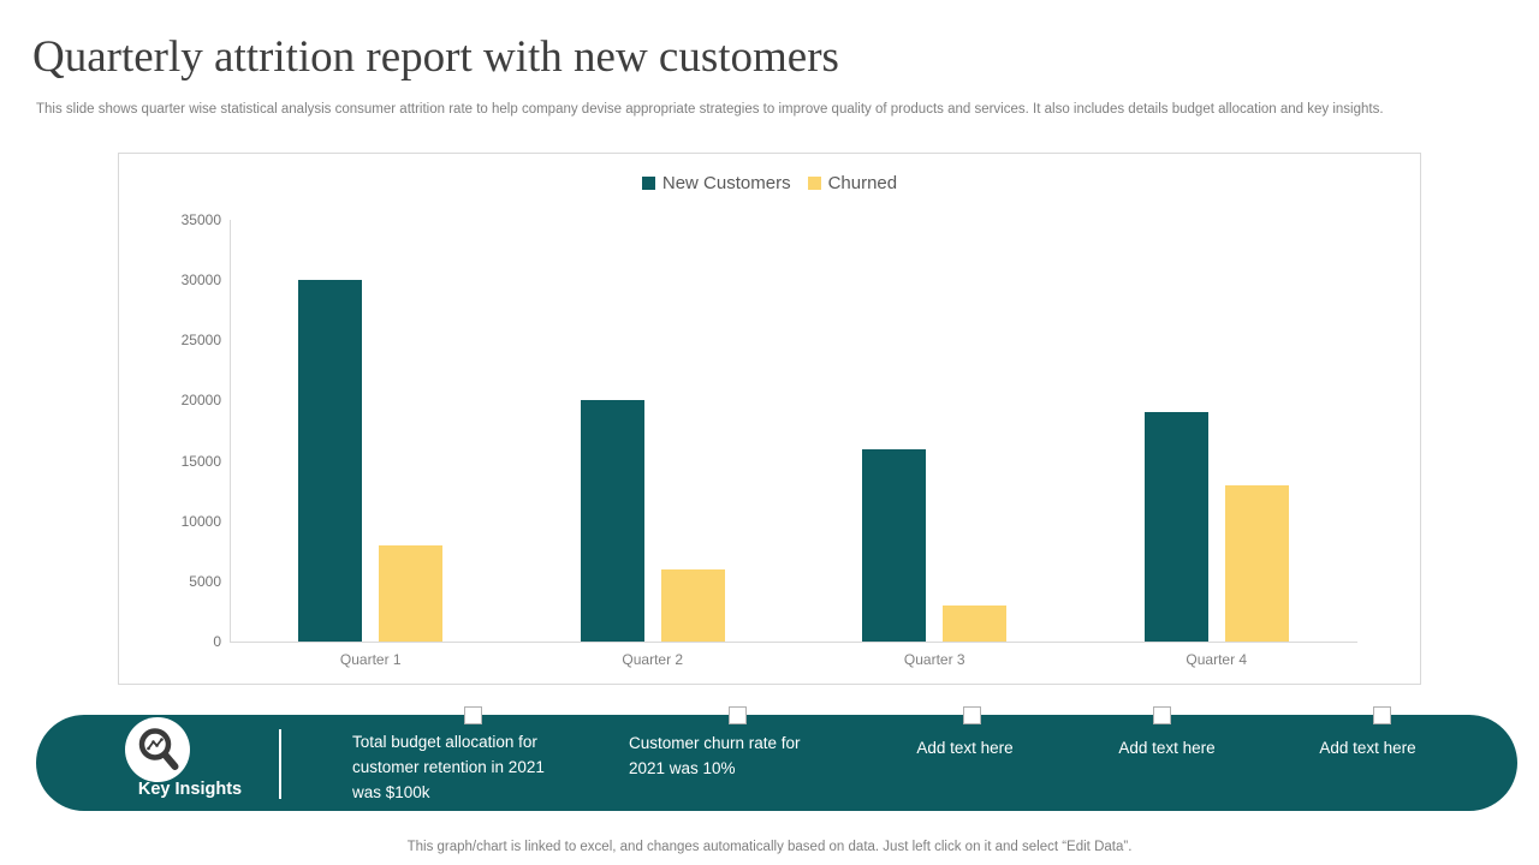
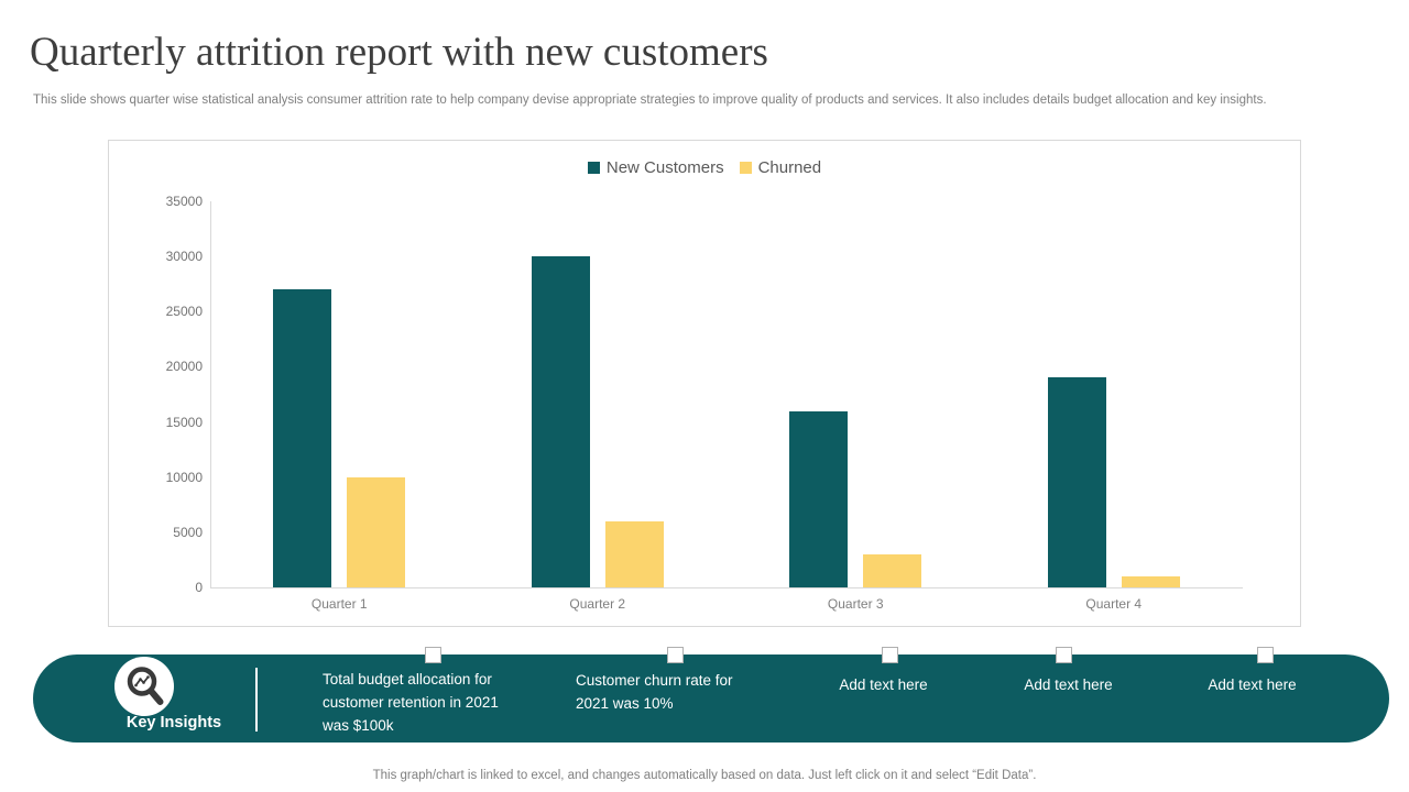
New Customers/Quarter 1: 30000 -> 27000
Churned/Quarter 1: 8000 -> 10000
New Customers/Quarter 2: 20000 -> 30000
Churned/Quarter 4: 13000 -> 1000
